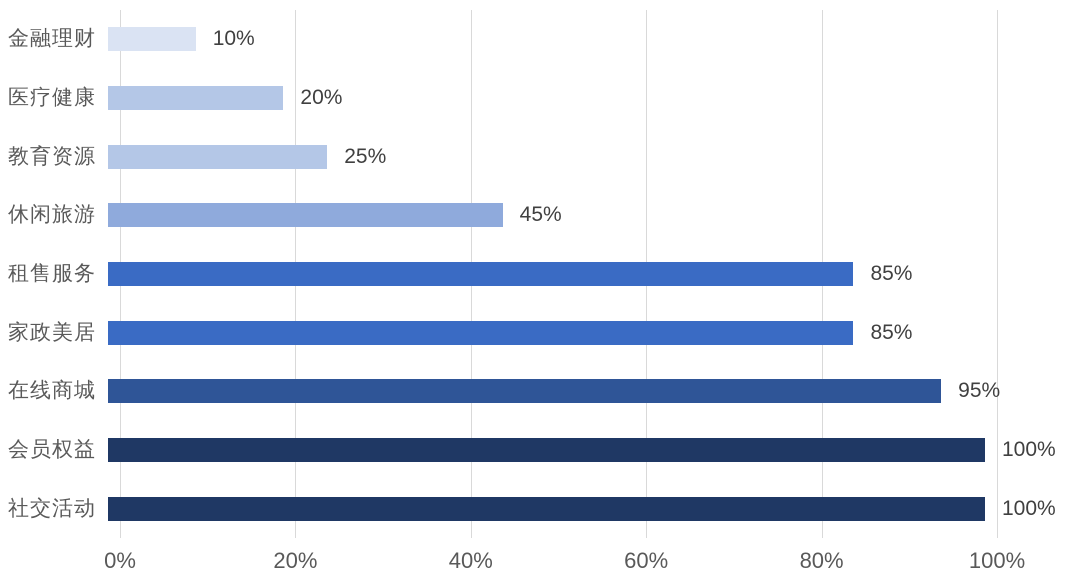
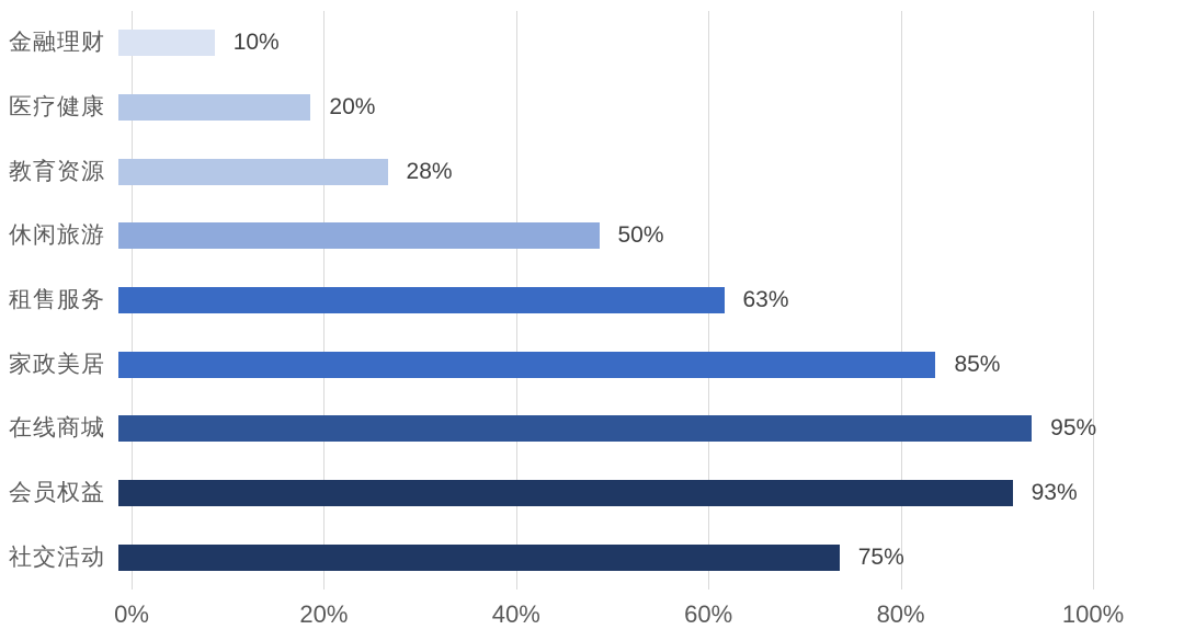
教育资源: 25% -> 28%
休闲旅游: 45% -> 50%
租售服务: 85% -> 63%
会员权益: 100% -> 93%
社交活动: 100% -> 75%
